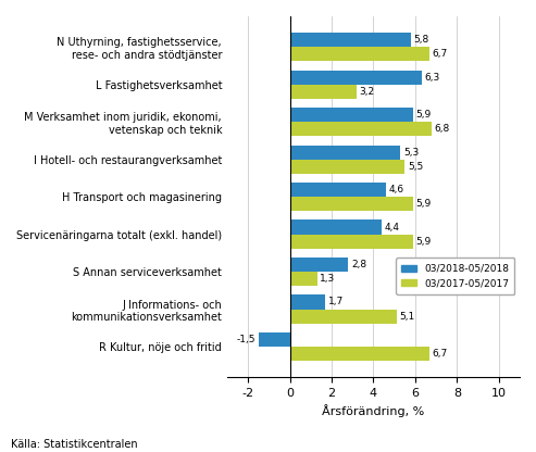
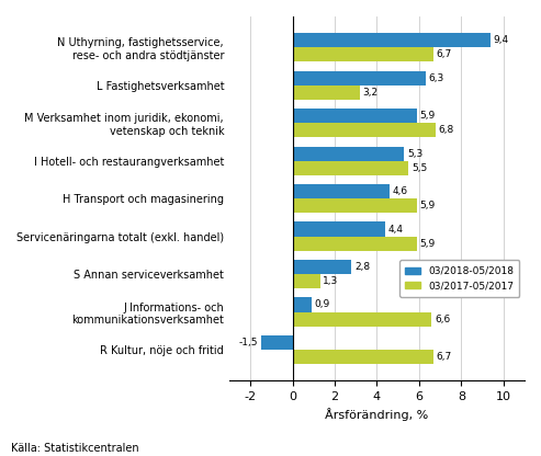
03/2018-05/2018/N Uthyrning, fastighetsservice, rese- och andra stödtjänster: 5,8 -> 9,4
03/2018-05/2018/J Informations- och kommunikationsverksamhet: 1,7 -> 0,9
03/2017-05/2017/J Informations- och kommunikationsverksamhet: 5,1 -> 6,6
